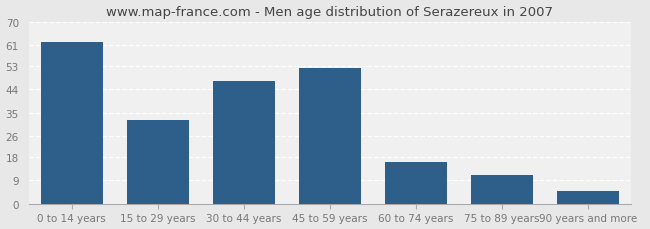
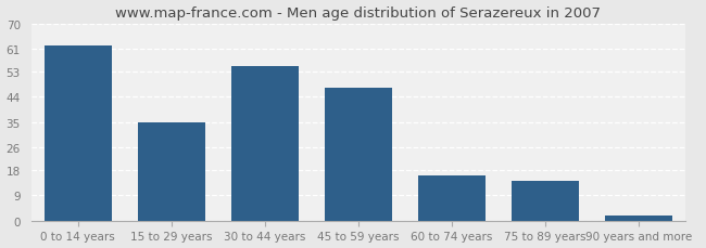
15 to 29 years: 32 -> 35
30 to 44 years: 47 -> 55
45 to 59 years: 52 -> 47
75 to 89 years: 11 -> 14
90 years and more: 5 -> 2
